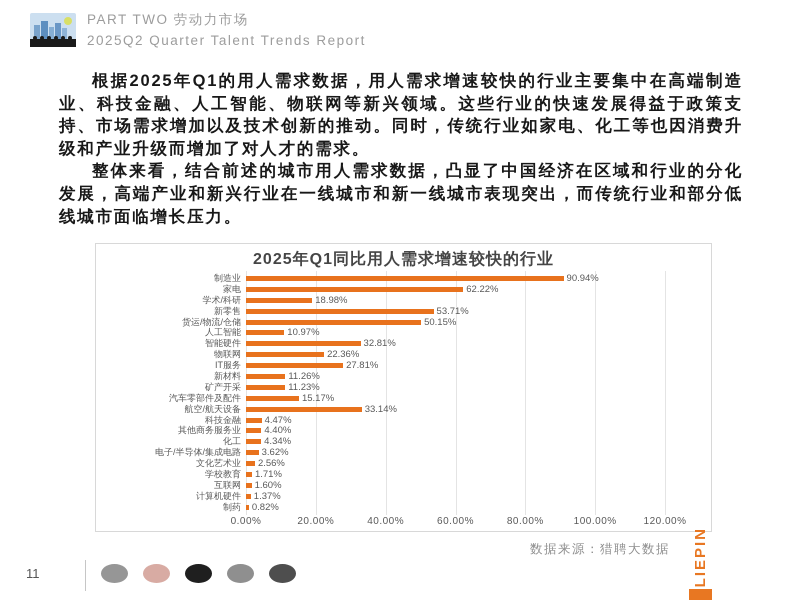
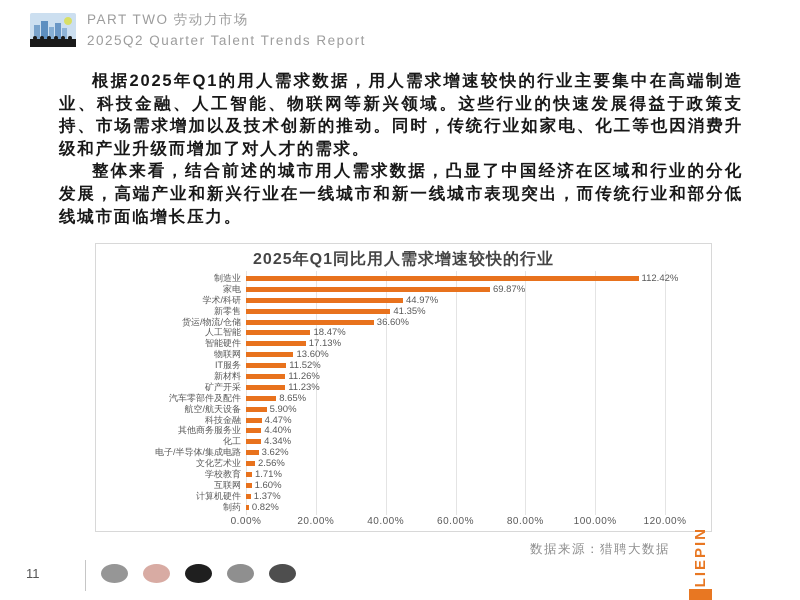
制造业: 90.94% -> 112.42%
家电: 62.22% -> 69.87%
学术/科研: 18.98% -> 44.97%
新零售: 53.71% -> 41.35%
货运/物流/仓储: 50.15% -> 36.60%
人工智能: 10.97% -> 18.47%
智能硬件: 32.81% -> 17.13%
物联网: 22.36% -> 13.60%
IT服务: 27.81% -> 11.52%
汽车零部件及配件: 15.17% -> 8.65%
航空/航天设备: 33.14% -> 5.90%
